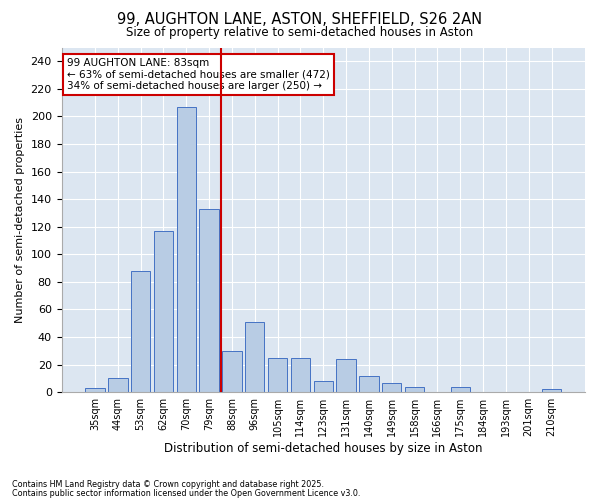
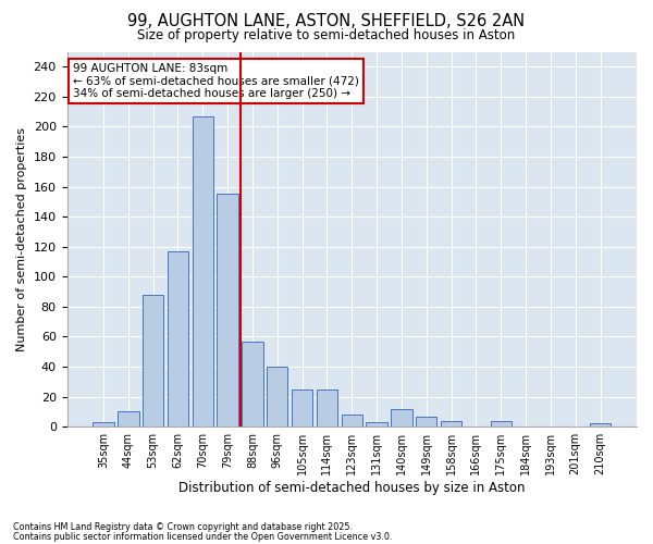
79sqm: 133 -> 155
88sqm: 30 -> 57
96sqm: 51 -> 40
131sqm: 24 -> 3
